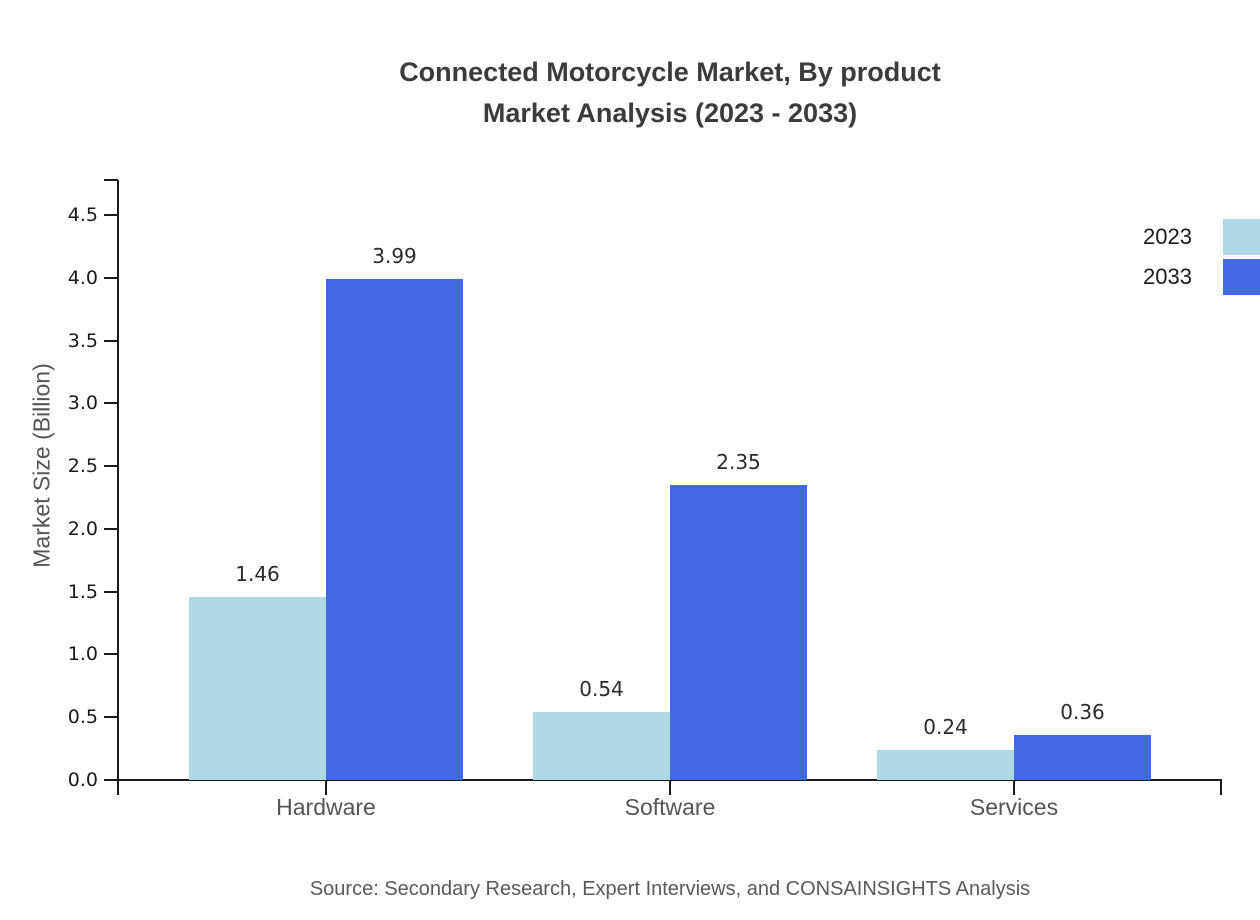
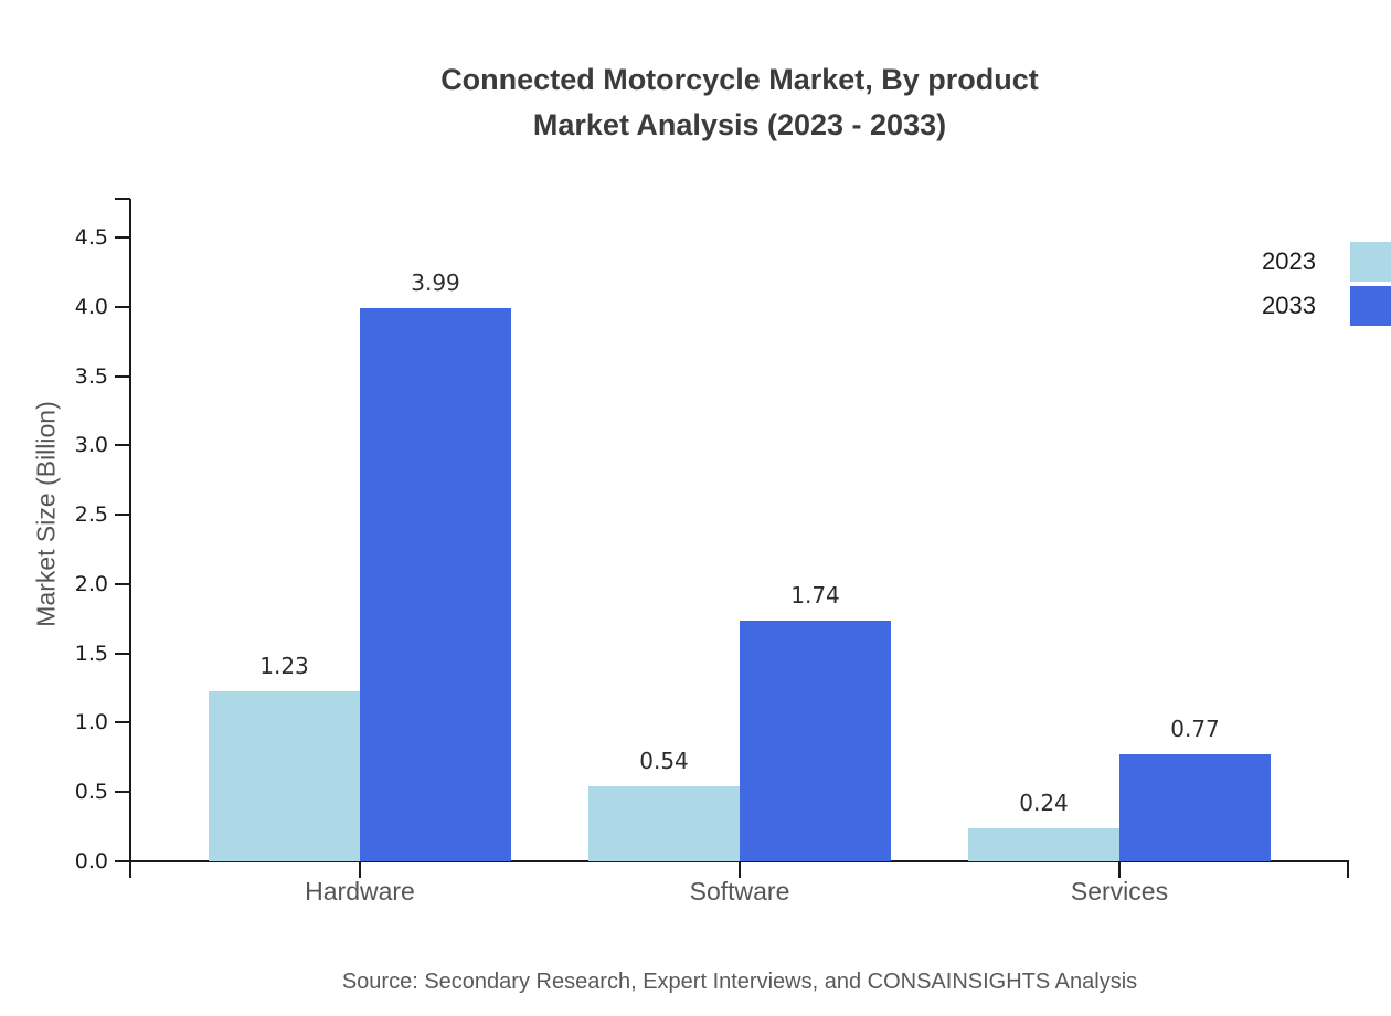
2023/Hardware: 1.46 -> 1.23
2033/Software: 2.35 -> 1.74
2033/Services: 0.36 -> 0.77
